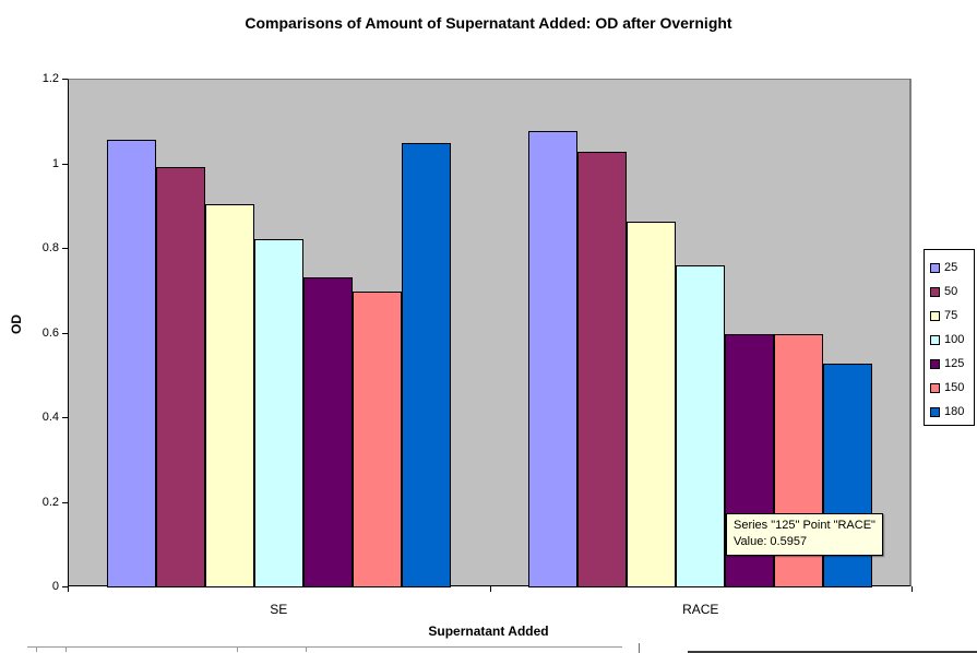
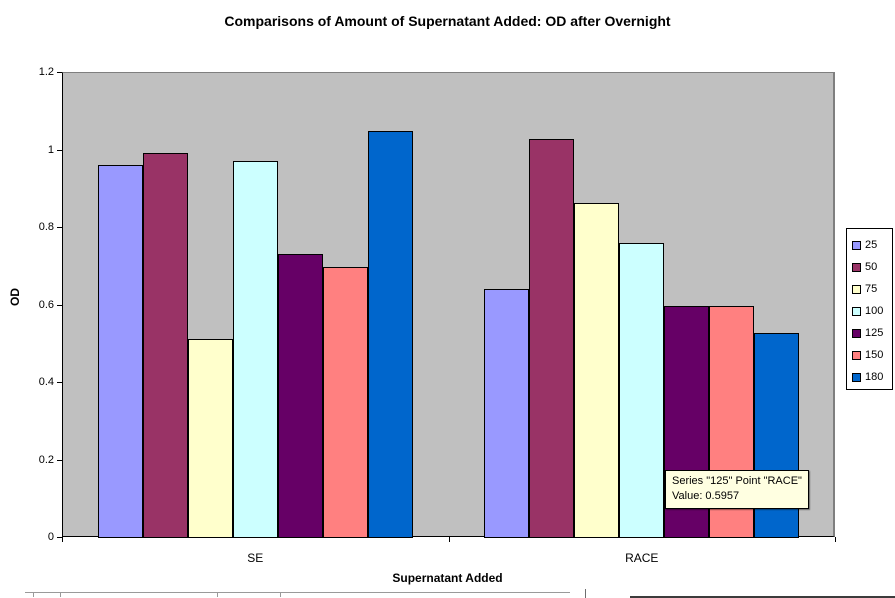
25/SE: 1.05 -> 0.96
75/SE: 0.90 -> 0.51
100/SE: 0.82 -> 0.97
25/RACE: 1.07 -> 0.64
